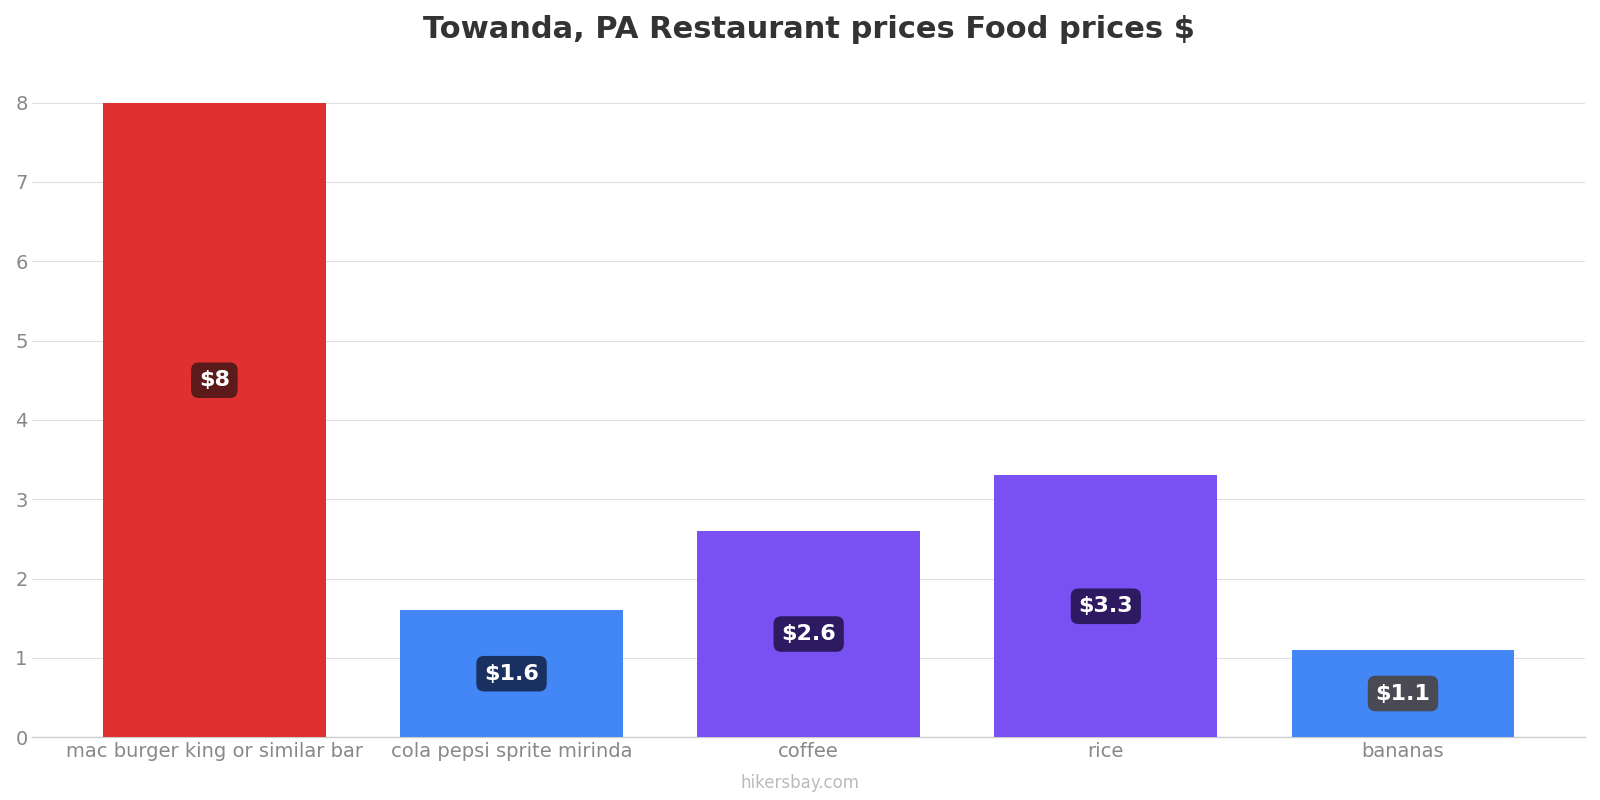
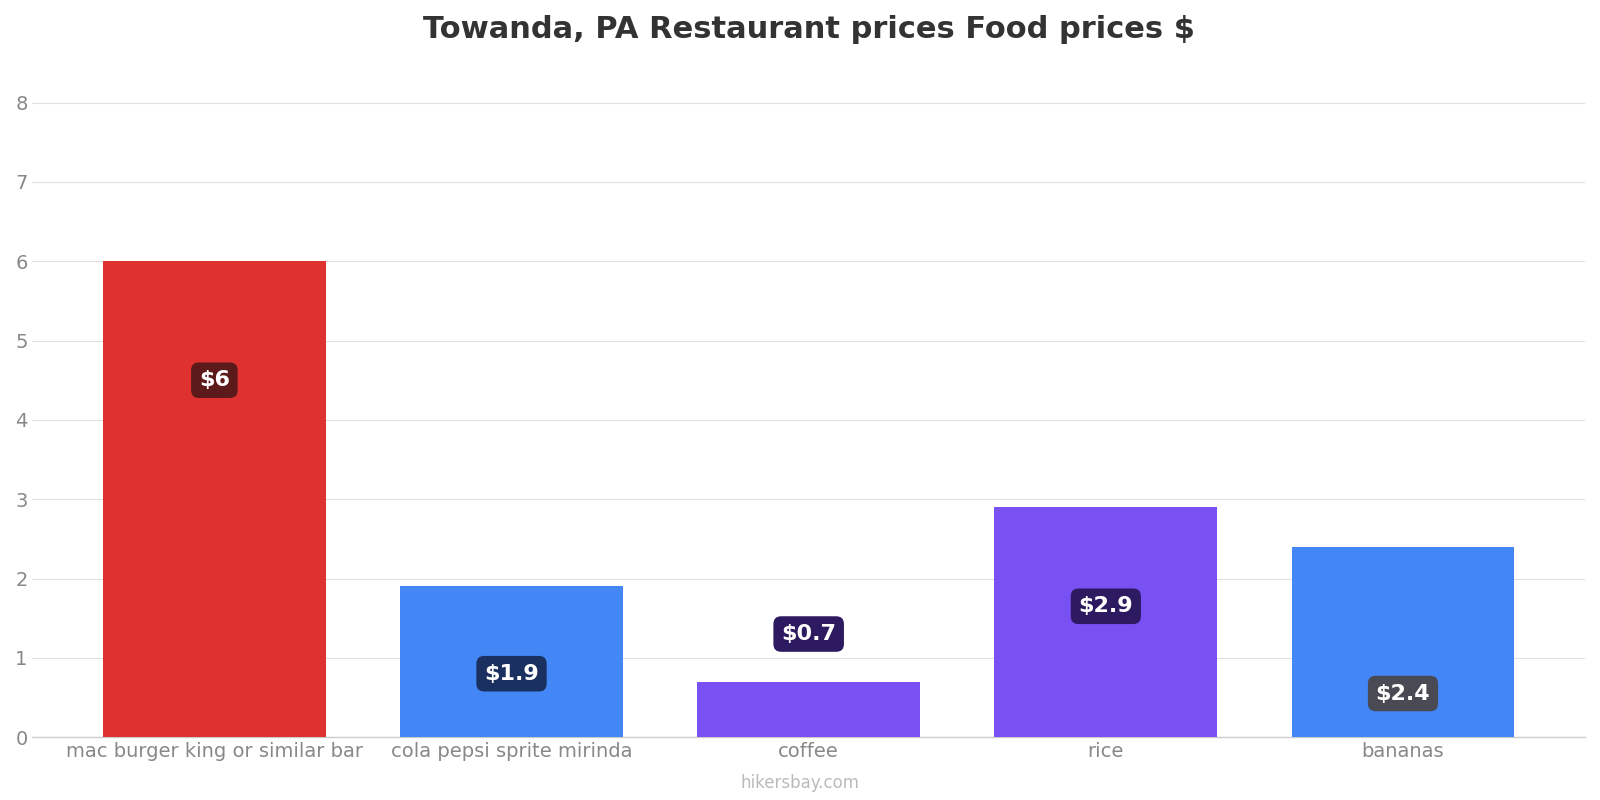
mac burger king or similar bar: $8 -> $6
cola pepsi sprite mirinda: $1.6 -> $1.9
coffee: $2.6 -> $0.7
rice: $3.3 -> $2.9
bananas: $1.1 -> $2.4
